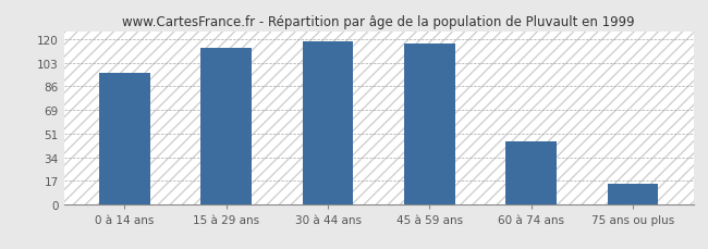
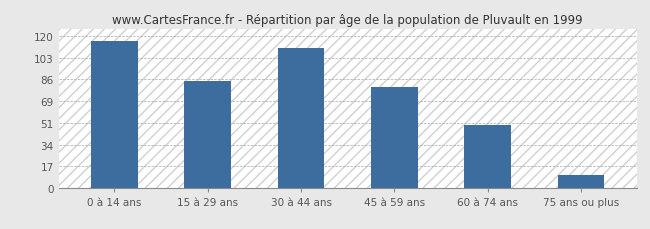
0 à 14 ans: 96 -> 116
15 à 29 ans: 114 -> 85
30 à 44 ans: 119 -> 111
45 à 59 ans: 117 -> 80
60 à 74 ans: 46 -> 50
75 ans ou plus: 15 -> 10
